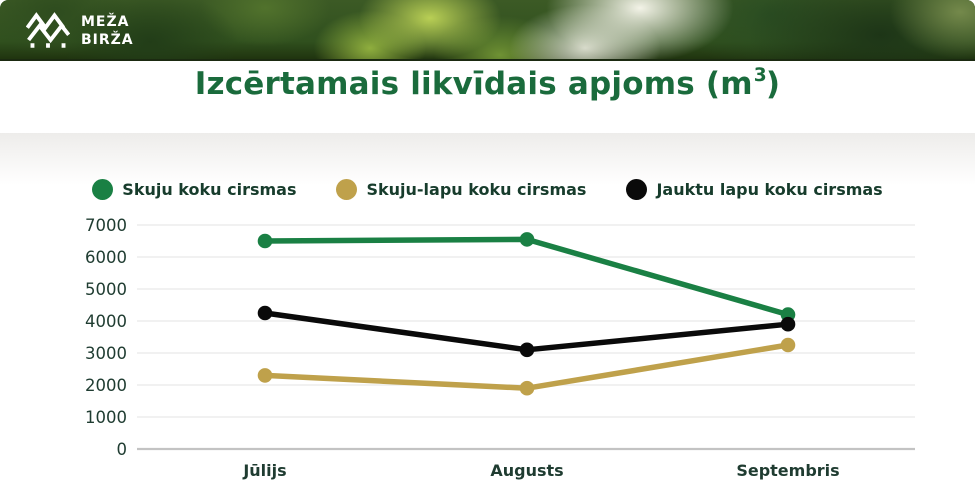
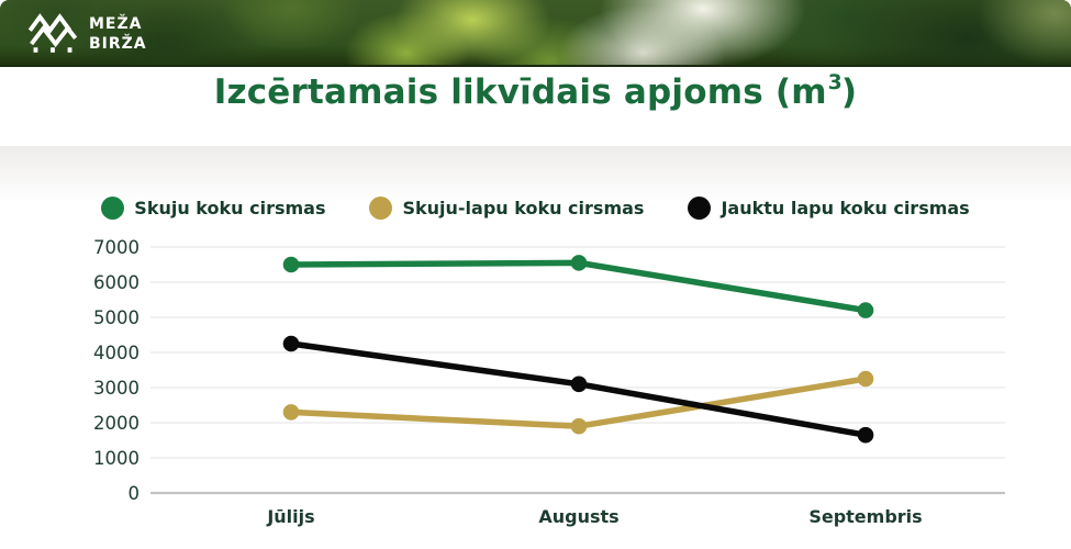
Skuju koku cirsmas/Septembris: 4200 -> 5200
Jauktu lapu koku cirsmas/Septembris: 3900 -> 1600
